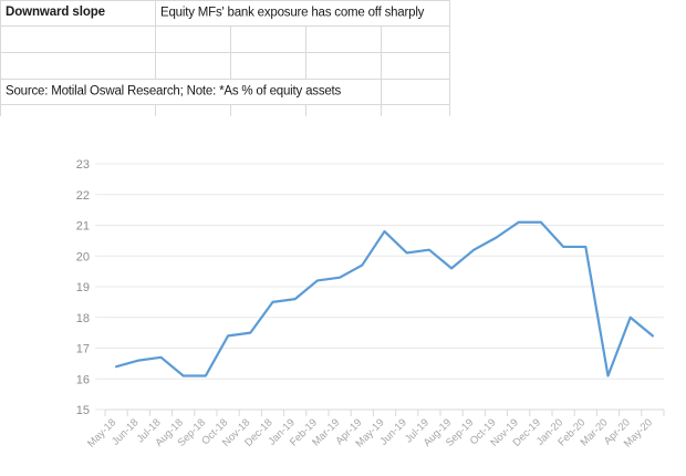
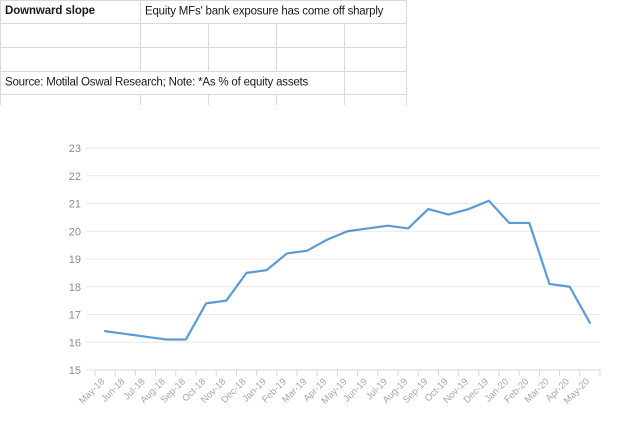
Jun-18: 16.6 -> 16.3
Jul-18: 16.7 -> 16.2
May-19: 20.8 -> 20.0
Aug-19: 19.6 -> 20.1
Sep-19: 20.2 -> 20.8
Nov-19: 21.1 -> 20.8
Mar-20: 16.1 -> 18.1
May-20: 17.4 -> 16.7
